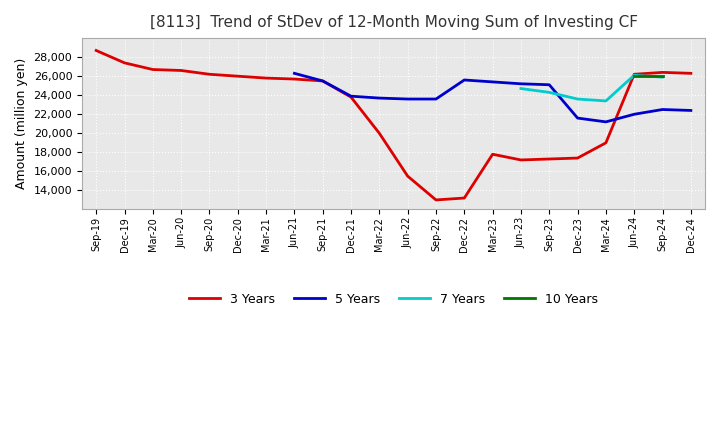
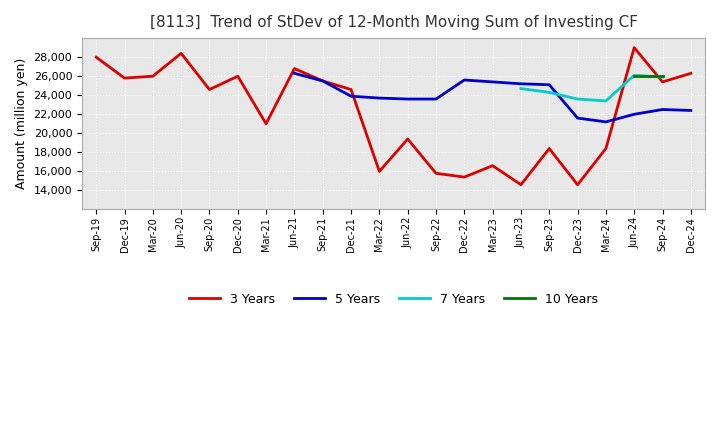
3 Years/Sep-19: 28,700 -> 28,000
3 Years/Dec-19: 27,400 -> 25,800
3 Years/Mar-20: 26,700 -> 26,000
3 Years/Jun-20: 26,600 -> 28,400
3 Years/Sep-20: 26,200 -> 24,600
3 Years/Mar-21: 25,800 -> 21,000
3 Years/Jun-21: 25,700 -> 26,800
3 Years/Dec-21: 23,800 -> 24,600
3 Years/Mar-22: 20,000 -> 16,000
3 Years/Jun-22: 15,500 -> 19,400
3 Years/Sep-22: 13,000 -> 15,800
3 Years/Dec-22: 13,200 -> 15,400
3 Years/Mar-23: 17,800 -> 16,600
3 Years/Jun-23: 17,200 -> 14,600
3 Years/Sep-23: 17,300 -> 18,400
3 Years/Dec-23: 17,400 -> 14,600
3 Years/Mar-24: 19,000 -> 18,400
3 Years/Jun-24: 26,200 -> 29,000
3 Years/Sep-24: 26,400 -> 25,400
